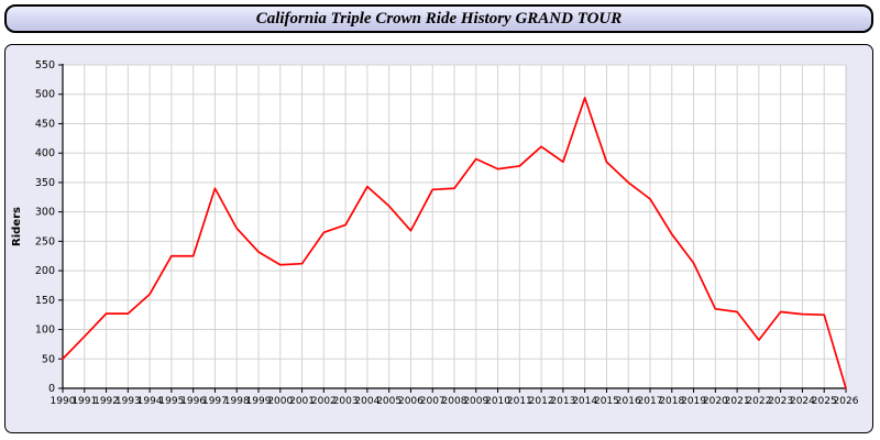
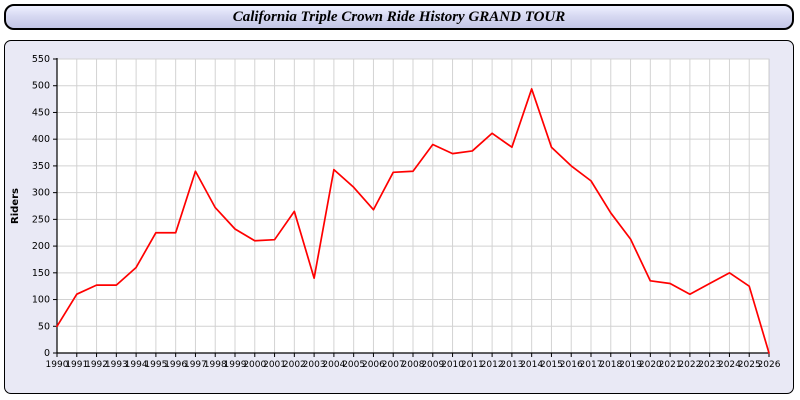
1991: 90 -> 110
2003: 280 -> 140
2022: 80 -> 110
2024: 130 -> 150
